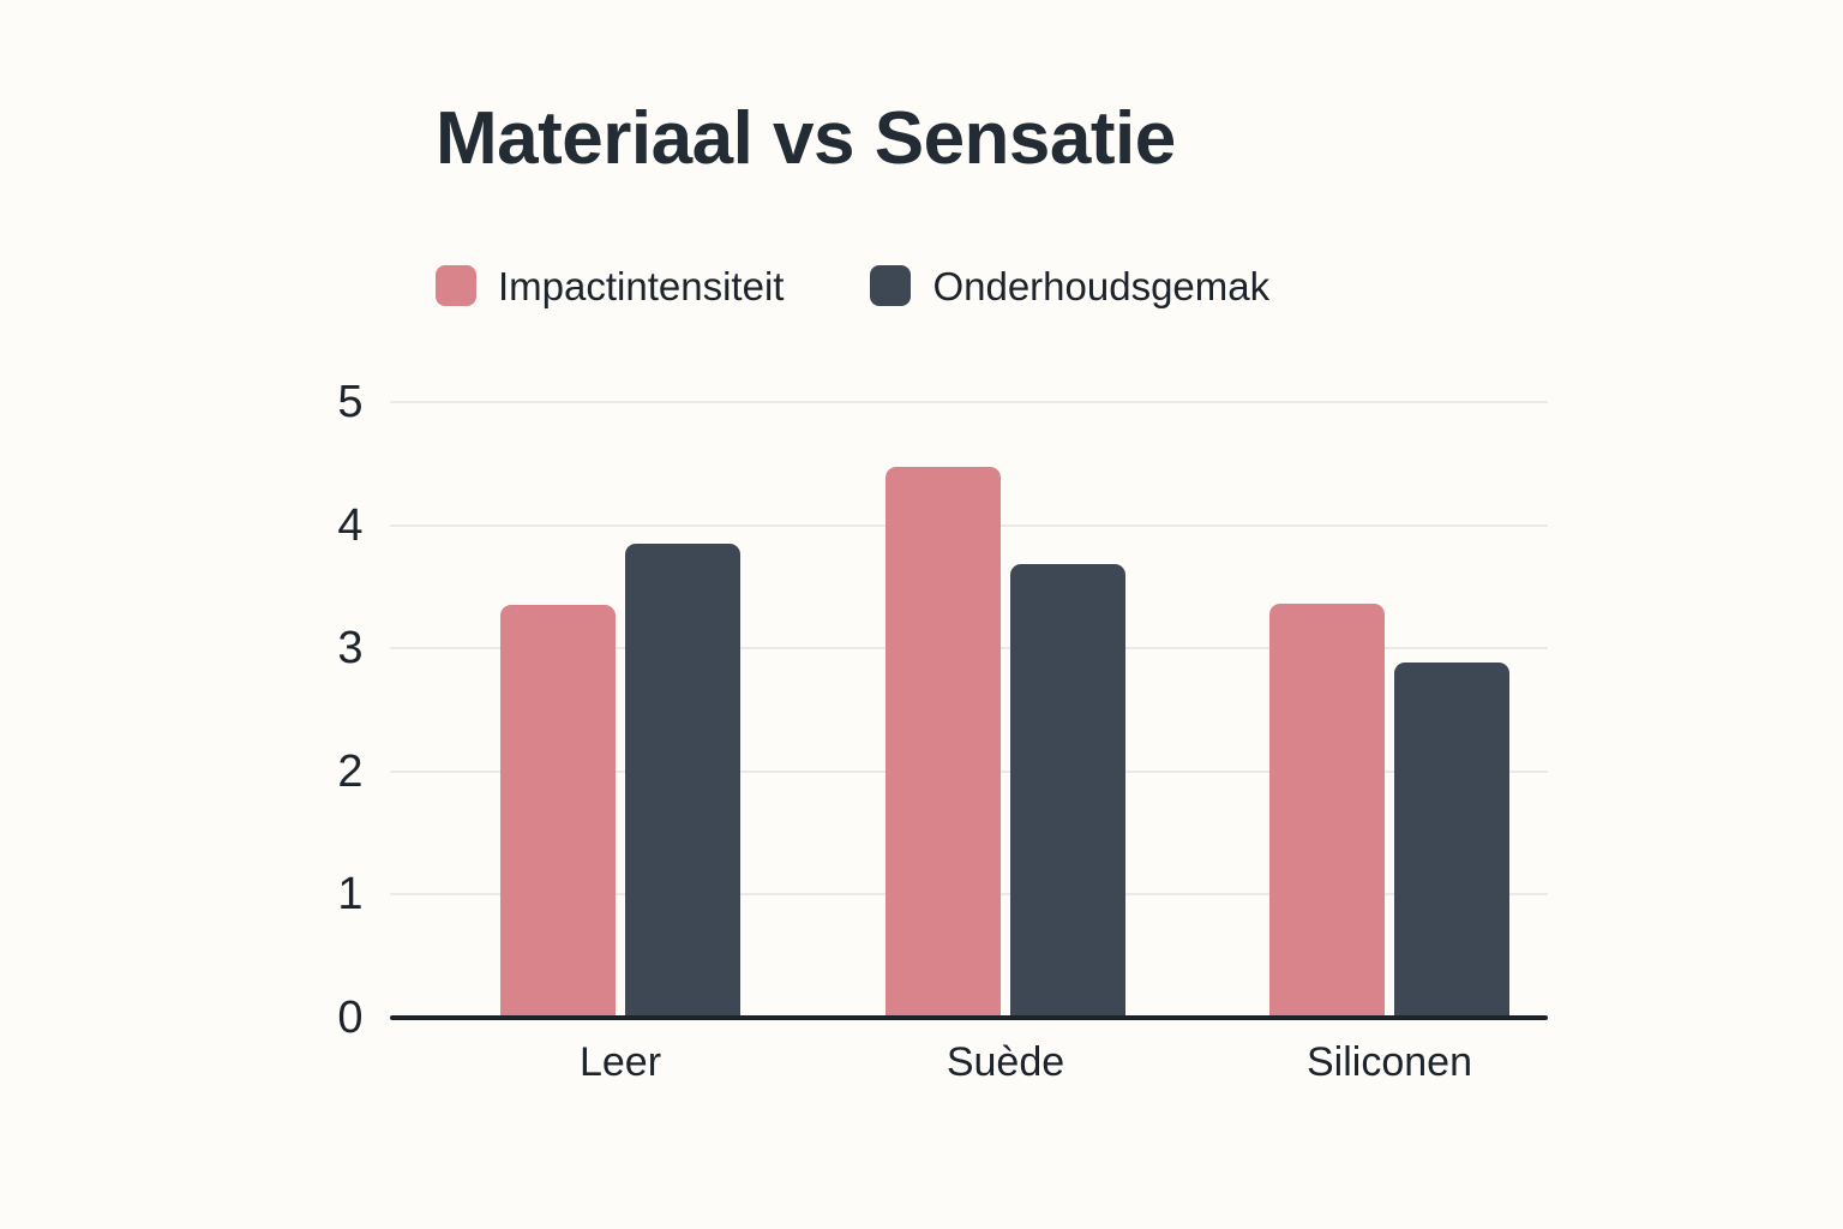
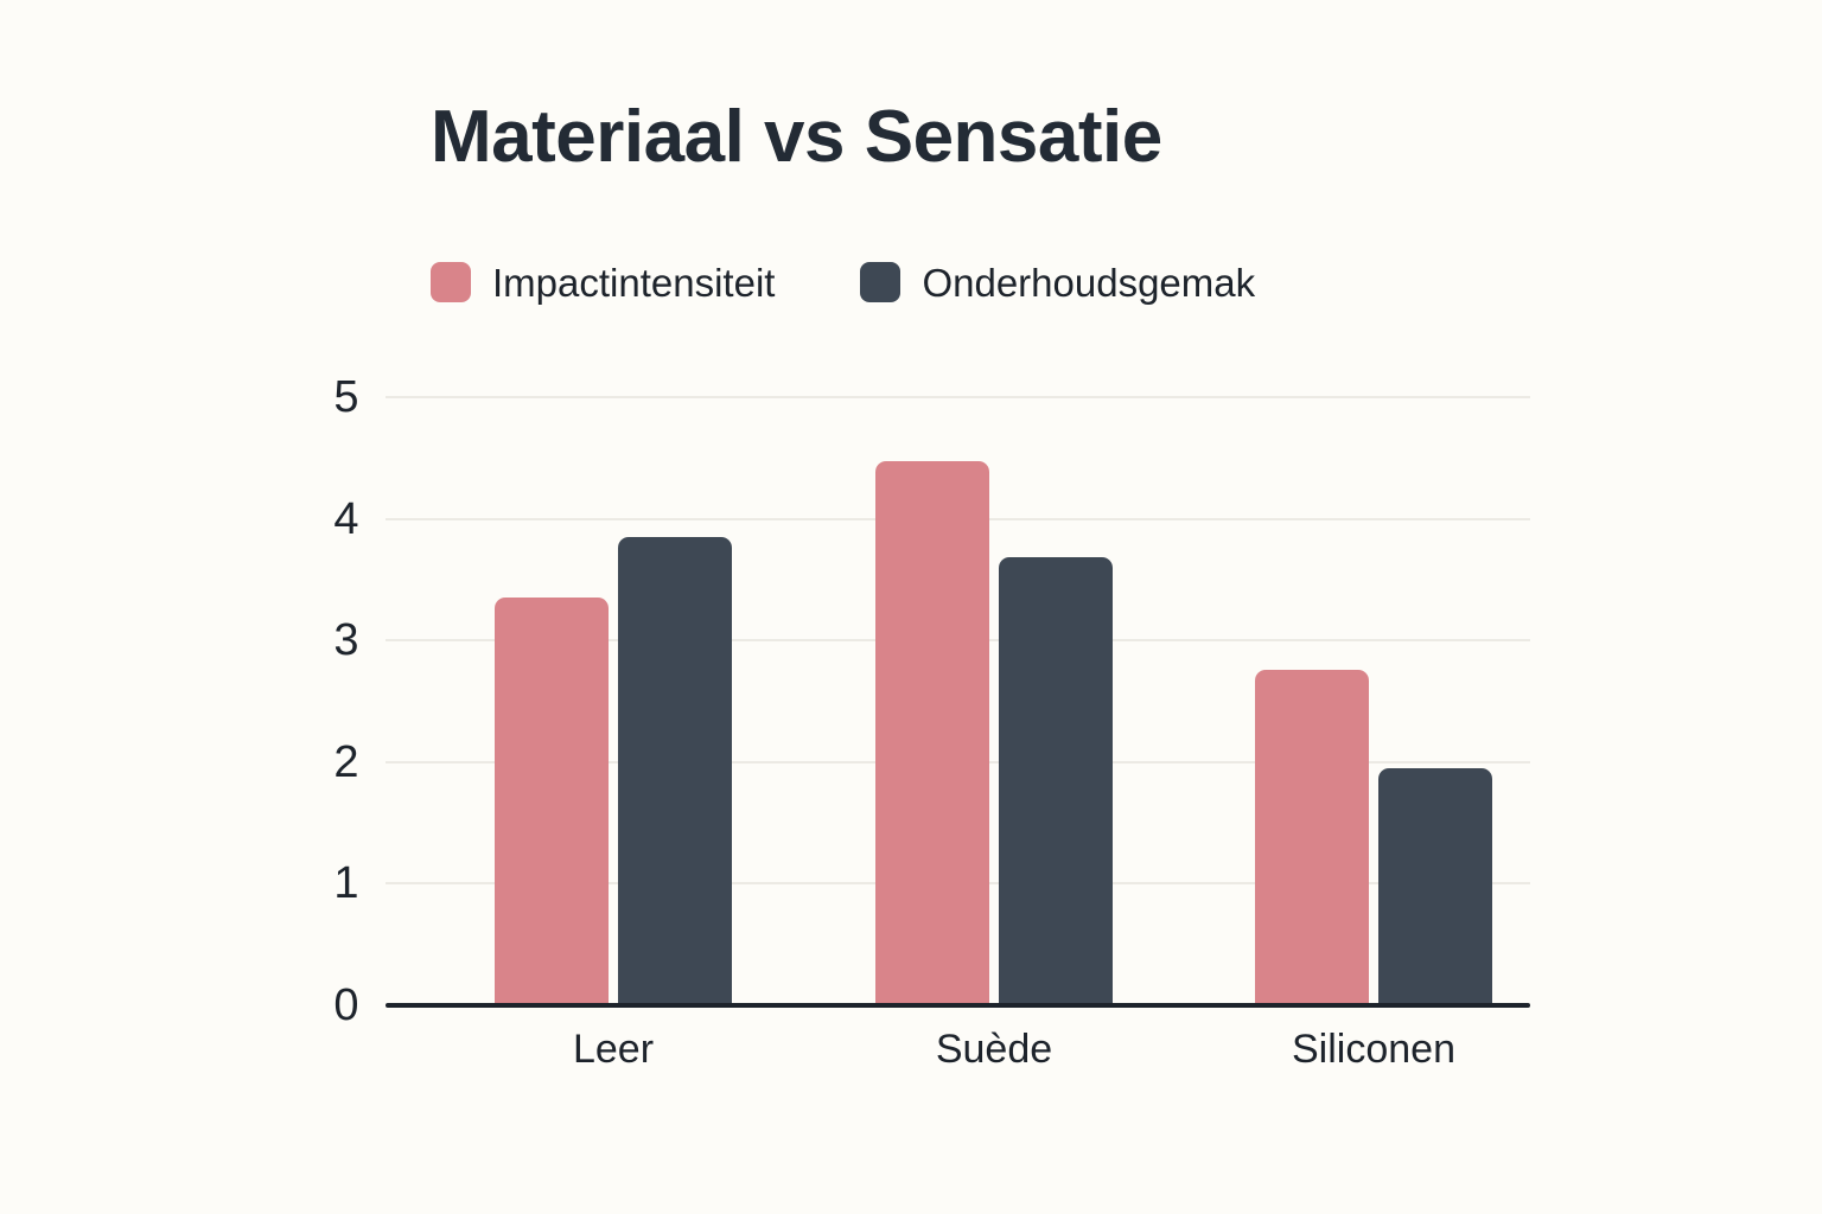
Impactintensiteit/Siliconen: 3.36 -> 2.76
Onderhoudsgemak/Siliconen: 2.89 -> 1.95
